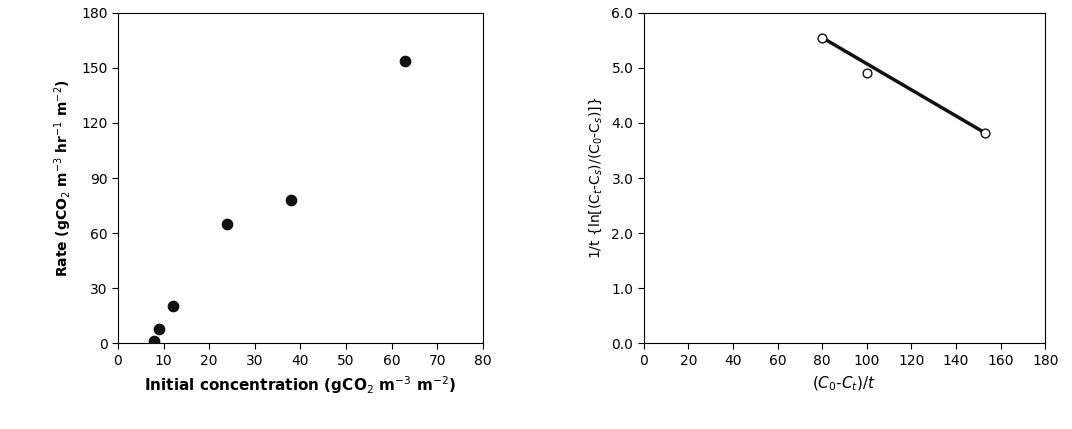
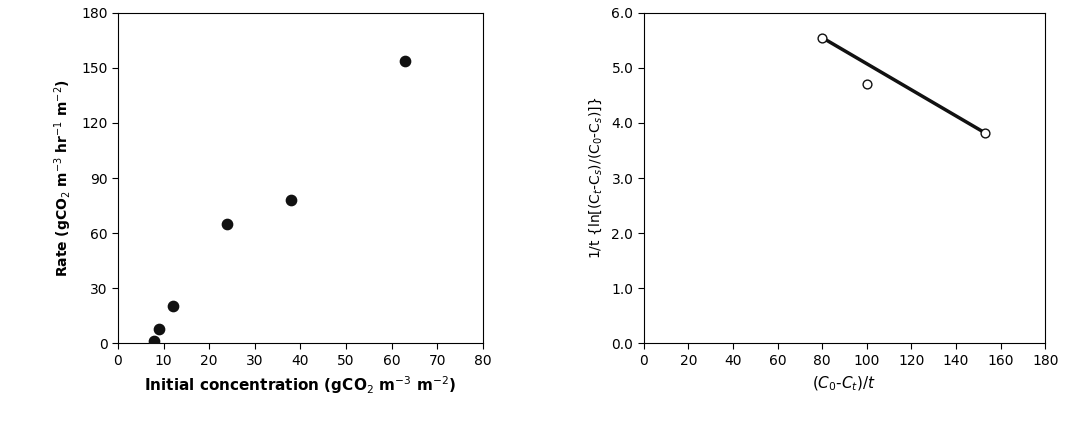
100: 4.90 -> 4.70
